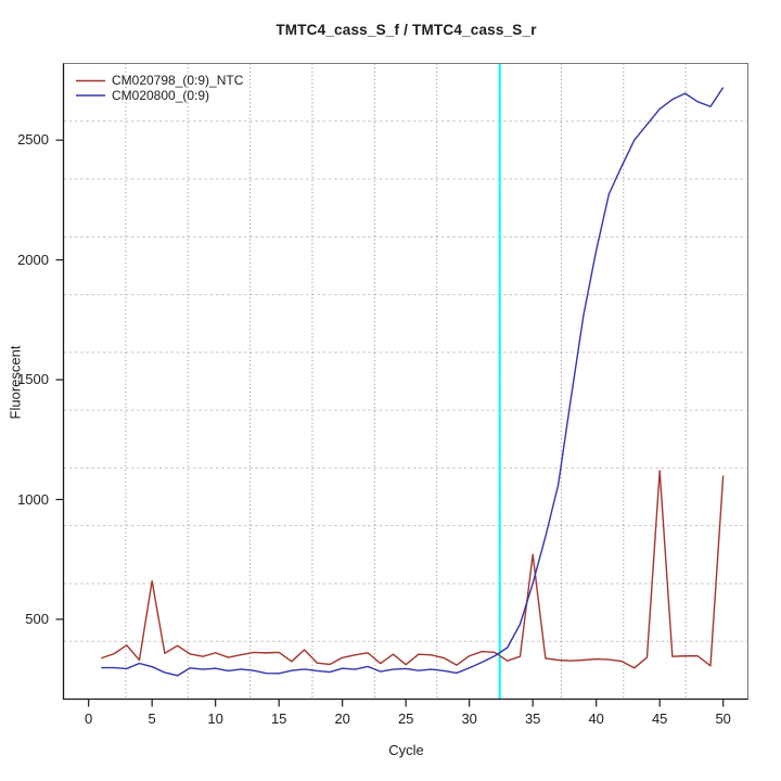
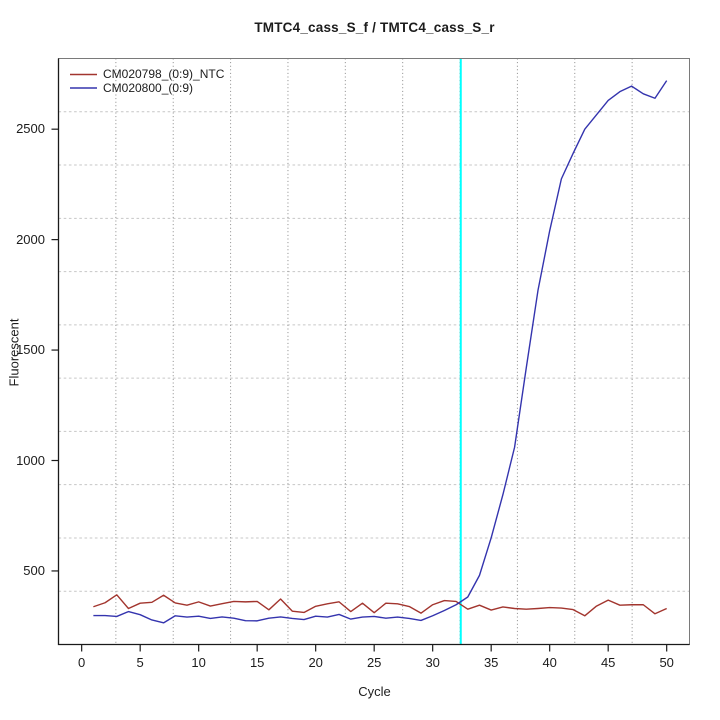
CM020798_(0:9)_NTC/5: 660 -> 350
CM020798_(0:9)_NTC/35: 770 -> 320
CM020798_(0:9)_NTC/45: 1120 -> 370
CM020798_(0:9)_NTC/50: 1100 -> 330
